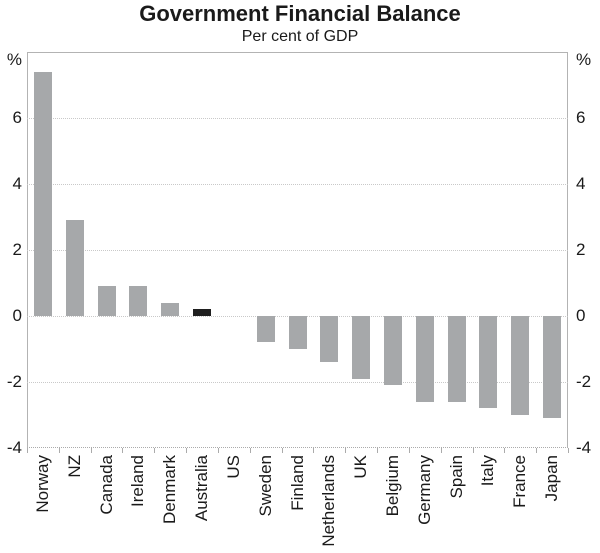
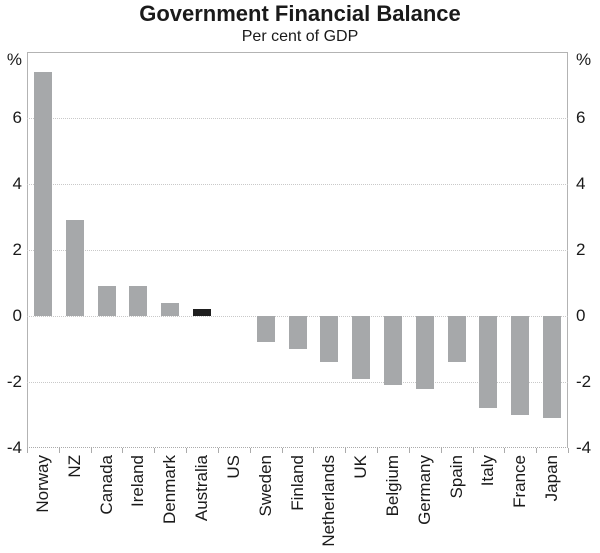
Germany: -2.6 -> -2.2
Spain: -2.6 -> -1.4
